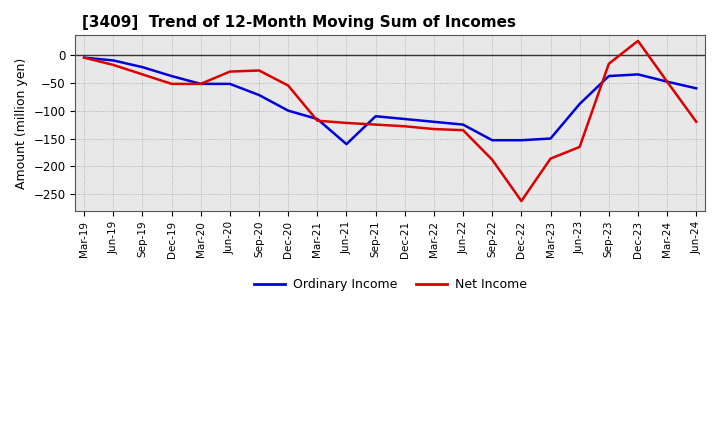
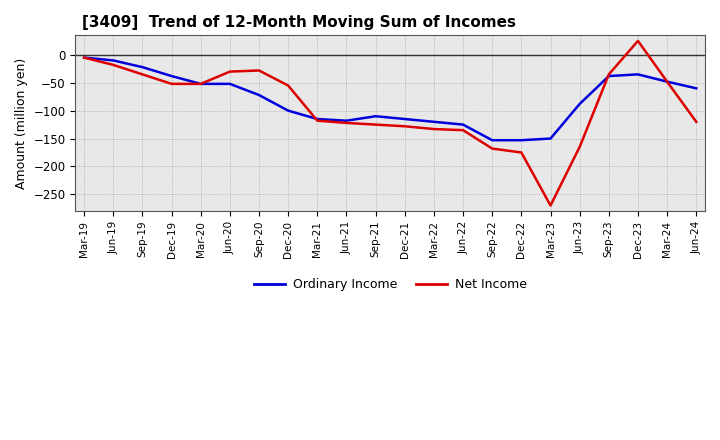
Ordinary Income/Jun-21: -160 -> -118
Net Income/Sep-22: -188 -> -168
Net Income/Dec-22: -262 -> -175
Net Income/Mar-23: -186 -> -270
Net Income/Sep-23: -16 -> -35
